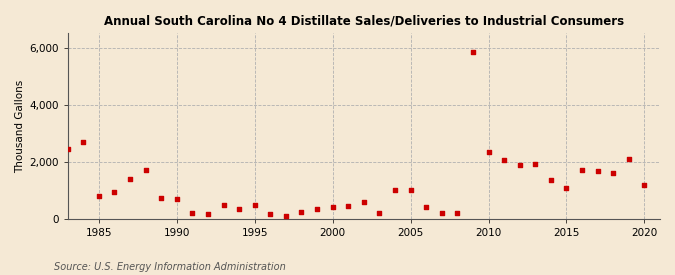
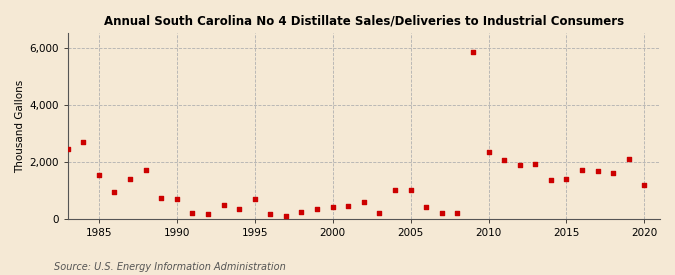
1985: 820 -> 1,550
1995: 480 -> 700
2015: 1,080 -> 1,400
